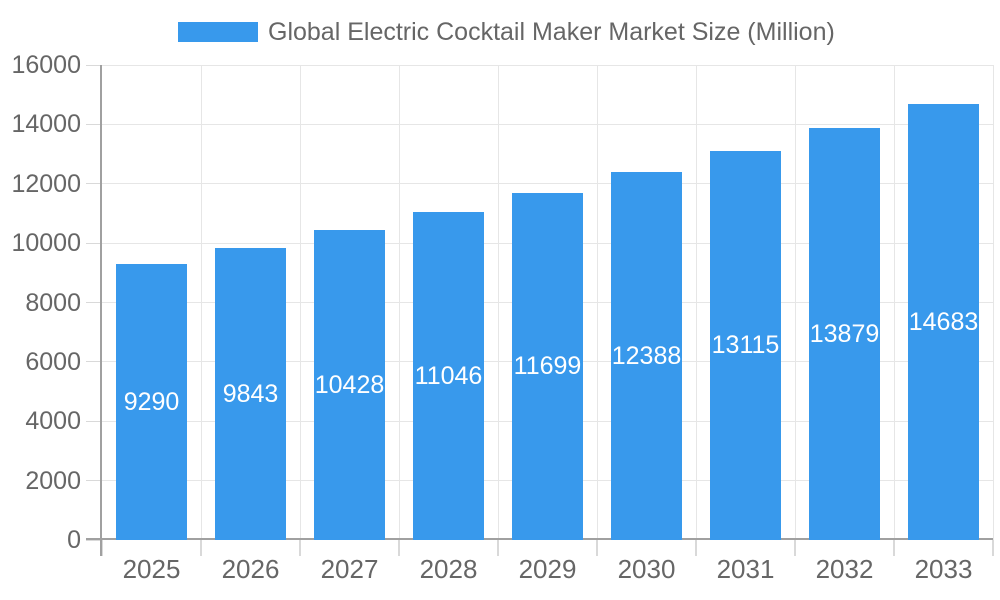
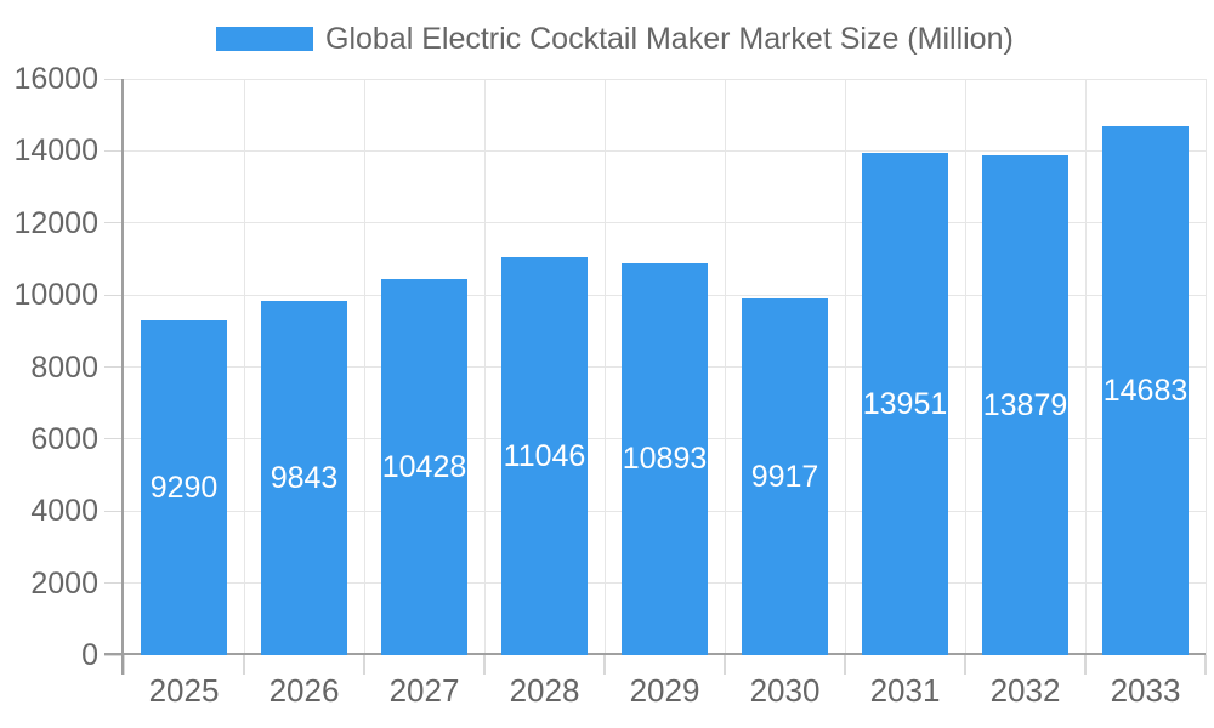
2029: 11699 -> 10893
2030: 12388 -> 9917
2031: 13115 -> 13951
